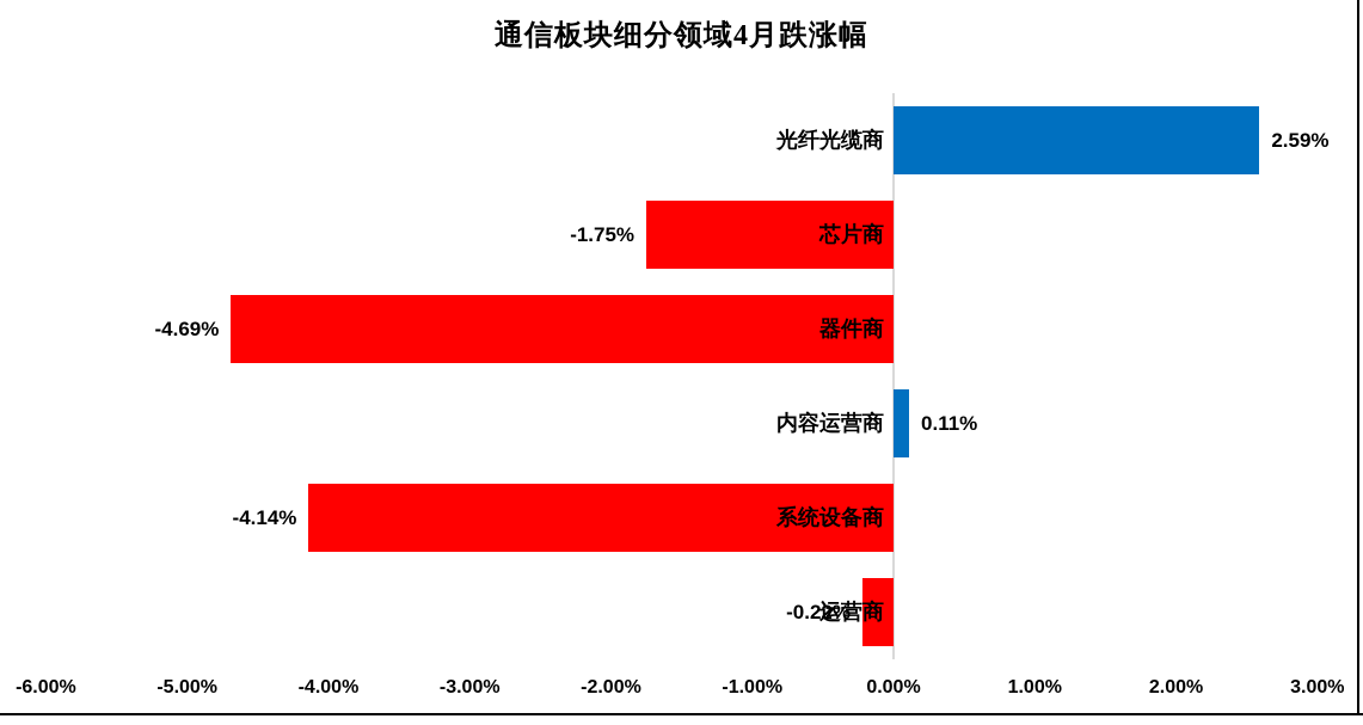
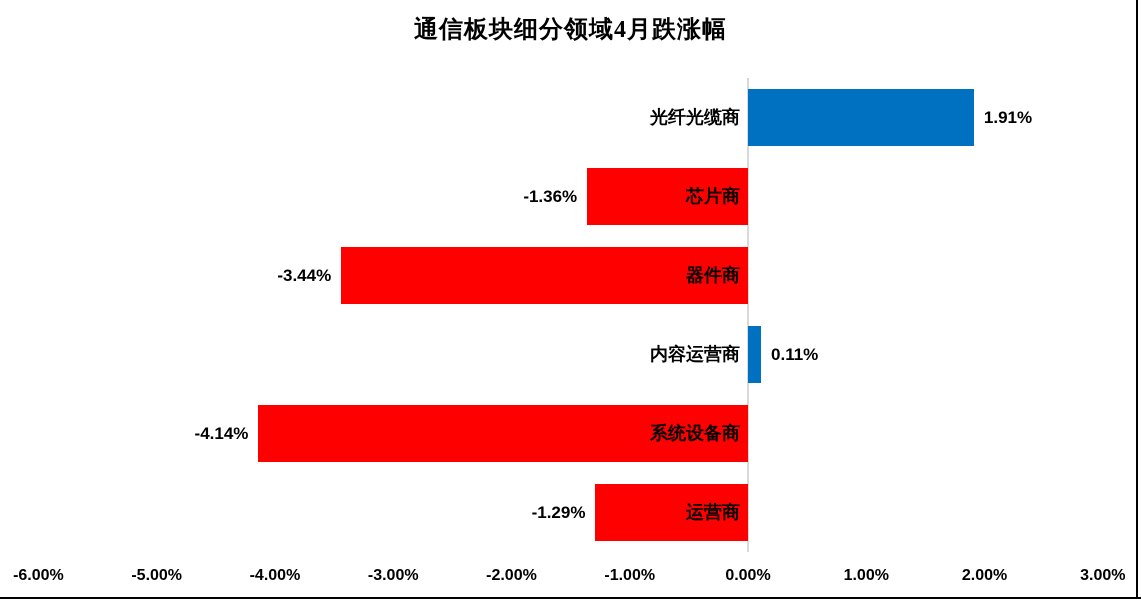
光纤光缆商: 2.59% -> 1.91%
芯片商: -1.75% -> -1.36%
器件商: -4.69% -> -3.44%
运营商: -0.22% -> -1.29%
